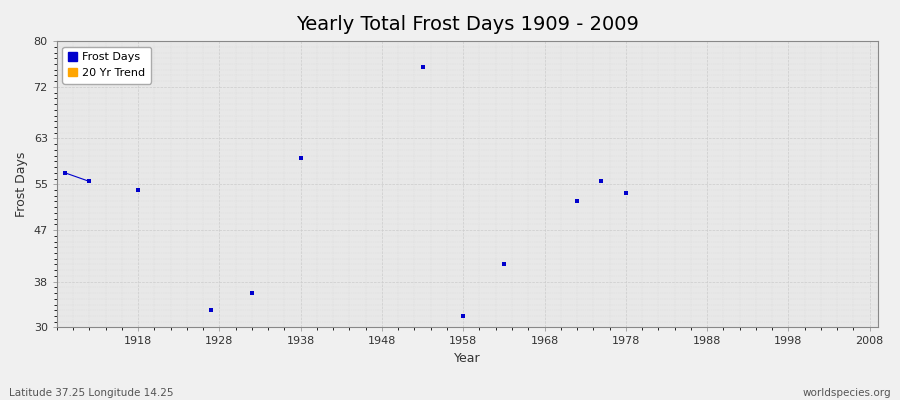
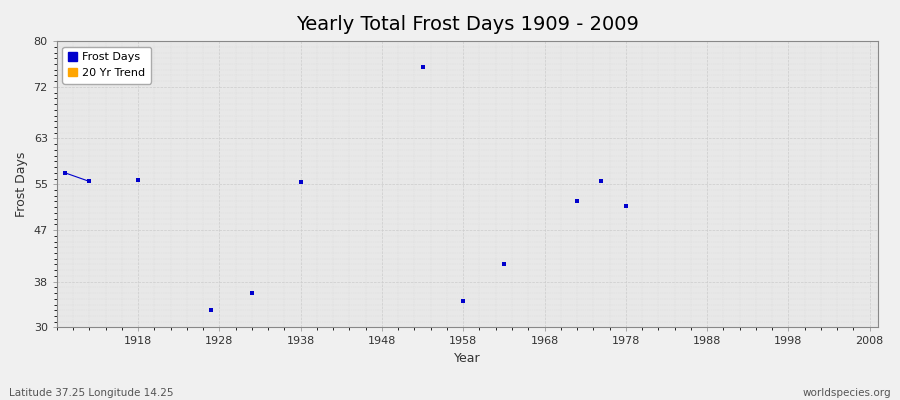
1918: 54.0 -> 55.8
1938: 59.5 -> 55.4
1958: 32.0 -> 34.6
1978: 53.5 -> 51.2
